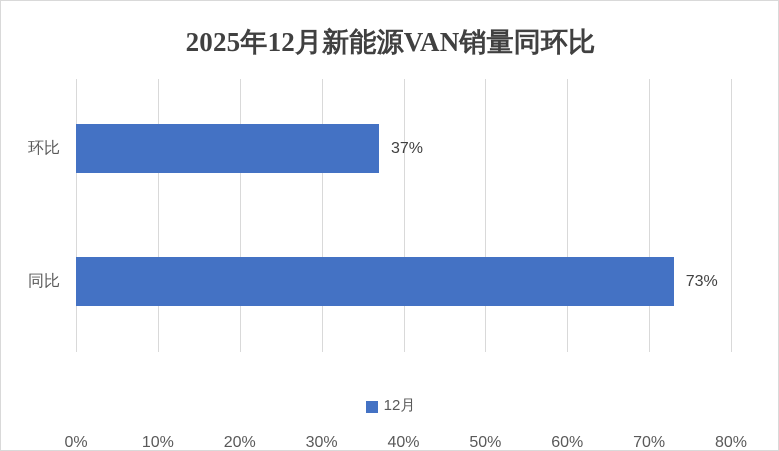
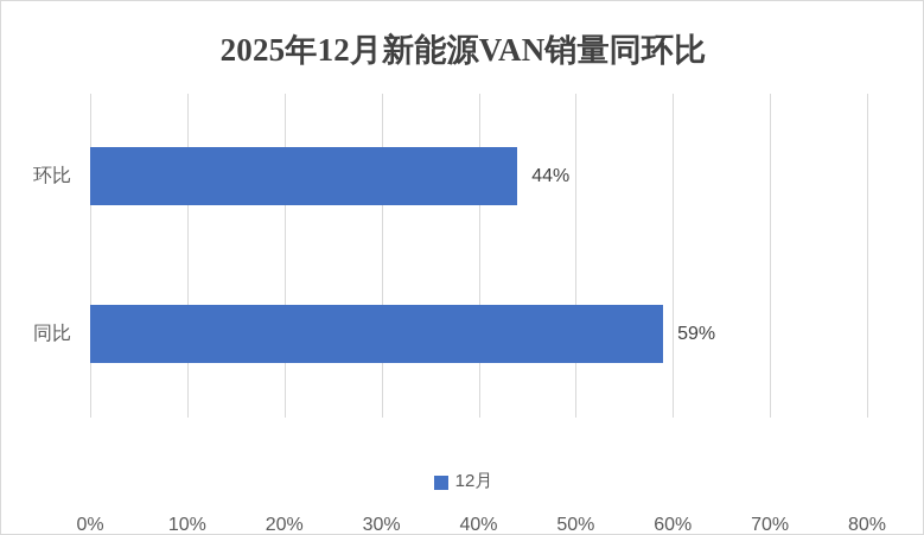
环比: 37% -> 44%
同比: 73% -> 59%
